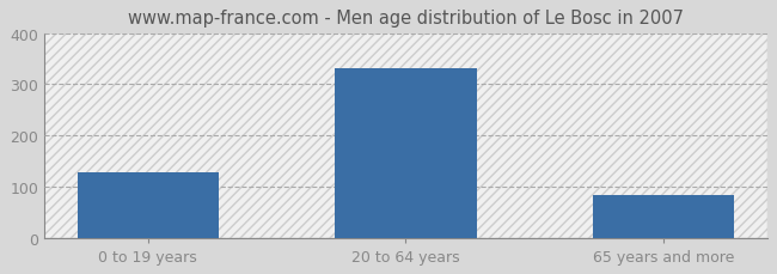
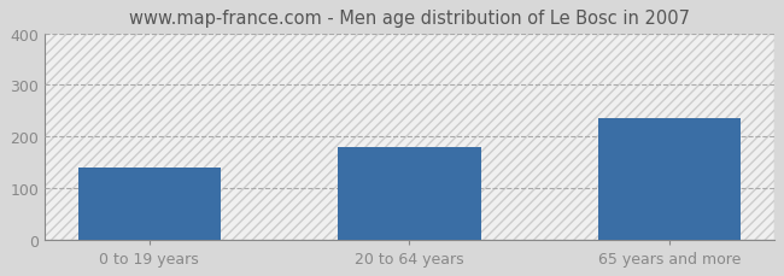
0 to 19 years: 127 -> 140
20 to 64 years: 332 -> 180
65 years and more: 84 -> 235
